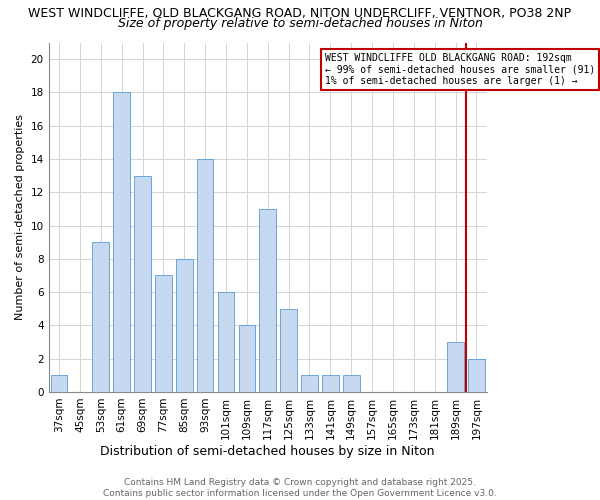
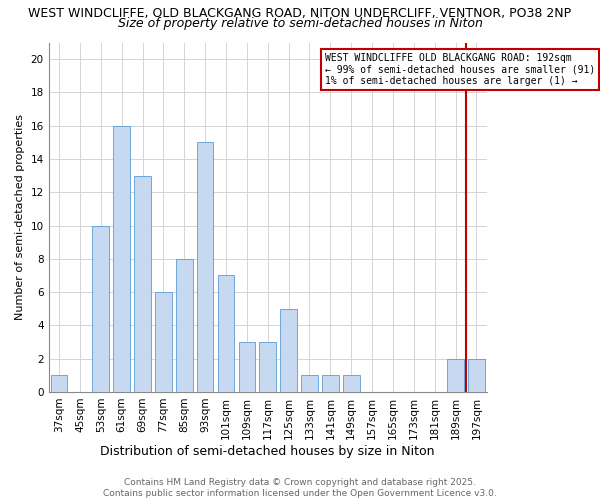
53sqm: 9 -> 10
61sqm: 18 -> 16
77sqm: 7 -> 6
93sqm: 14 -> 15
101sqm: 6 -> 7
109sqm: 4 -> 3
117sqm: 11 -> 3
189sqm: 3 -> 2
